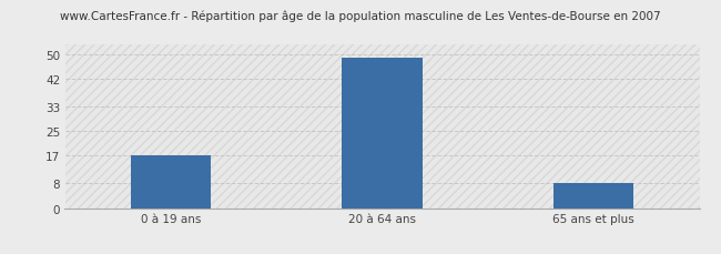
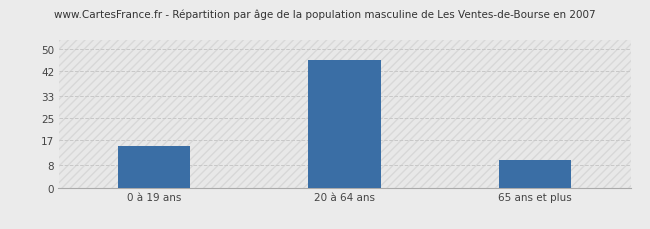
0 à 19 ans: 17 -> 15
20 à 64 ans: 49 -> 46
65 ans et plus: 8 -> 10
